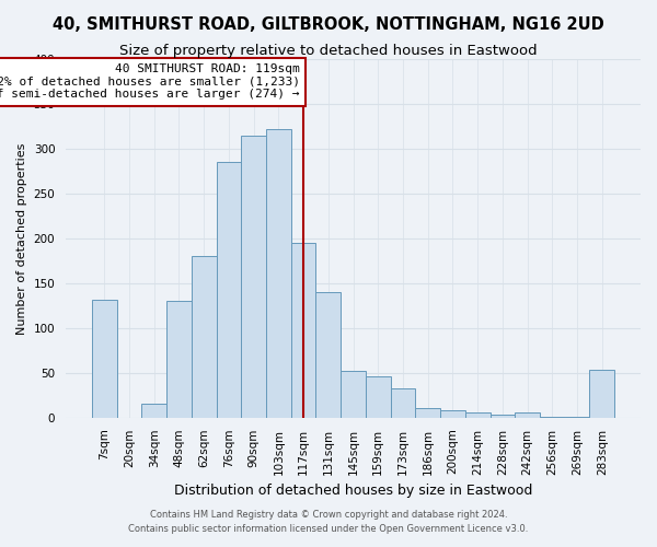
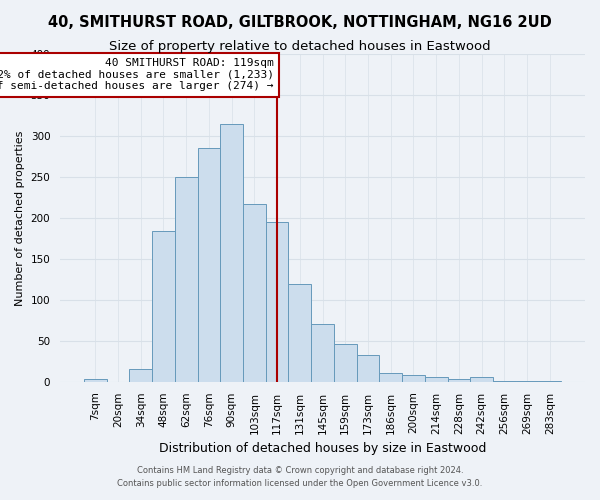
7sqm: 132 -> 3
48sqm: 130 -> 184
62sqm: 180 -> 250
103sqm: 322 -> 217
131sqm: 140 -> 119
145sqm: 52 -> 70
283sqm: 54 -> 1
